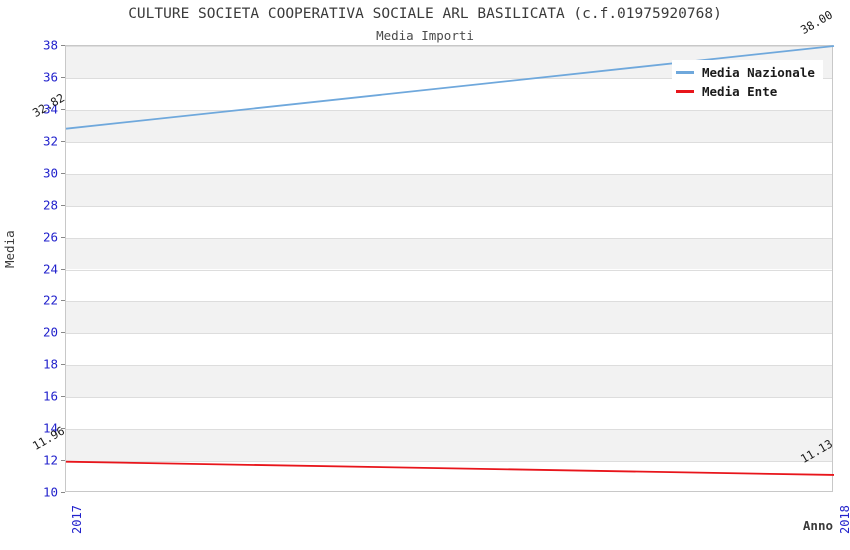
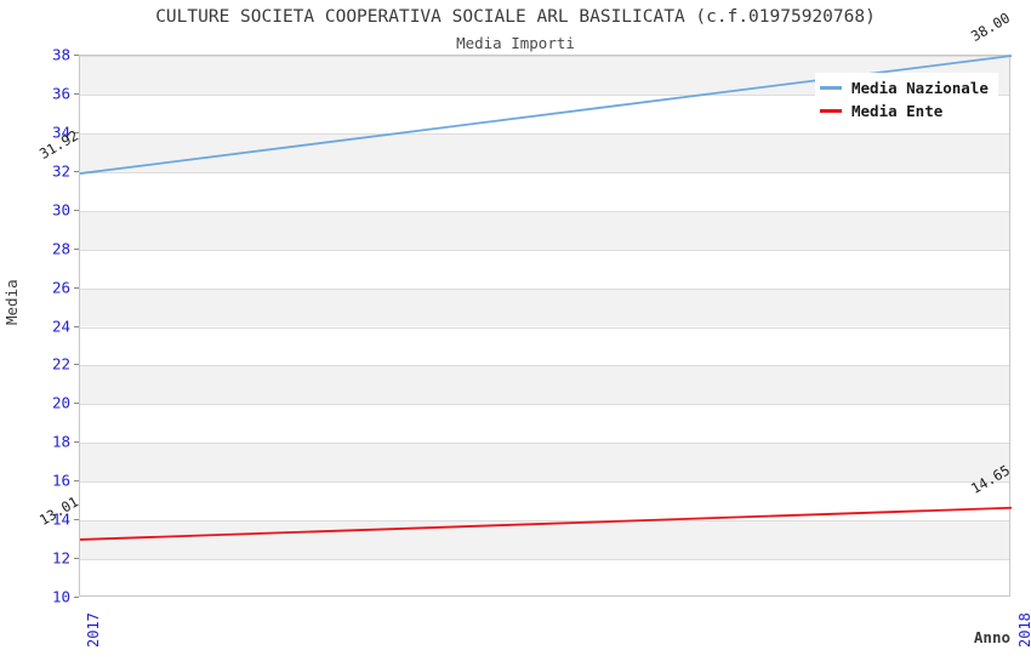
Media Nazionale/2017: 32.82 -> 31.92
Media Ente/2017: 11.96 -> 13.01
Media Ente/2018: 11.13 -> 14.65
